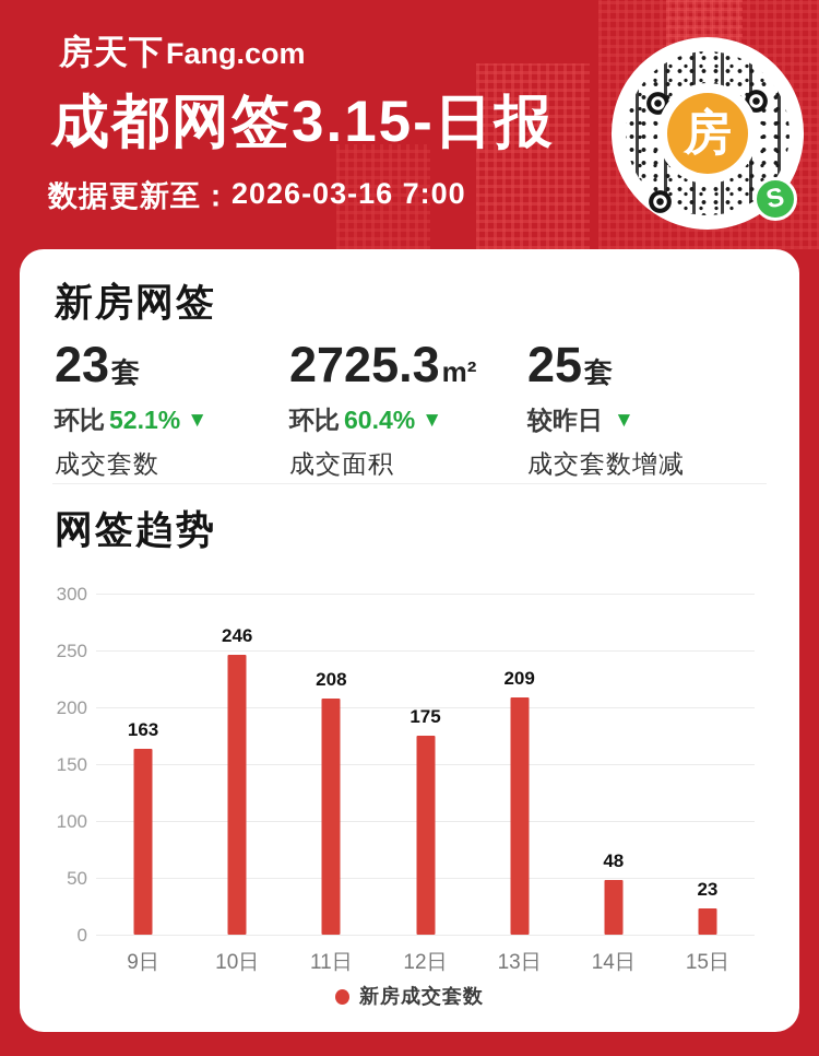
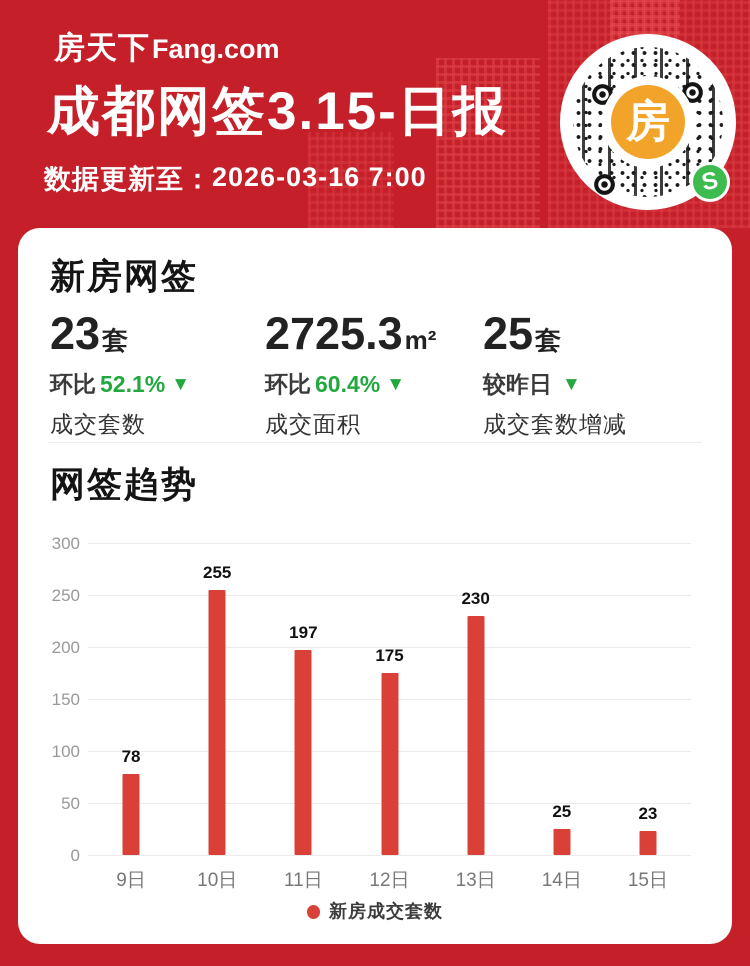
9日: 163 -> 78
10日: 246 -> 255
11日: 208 -> 197
13日: 209 -> 230
14日: 48 -> 25
